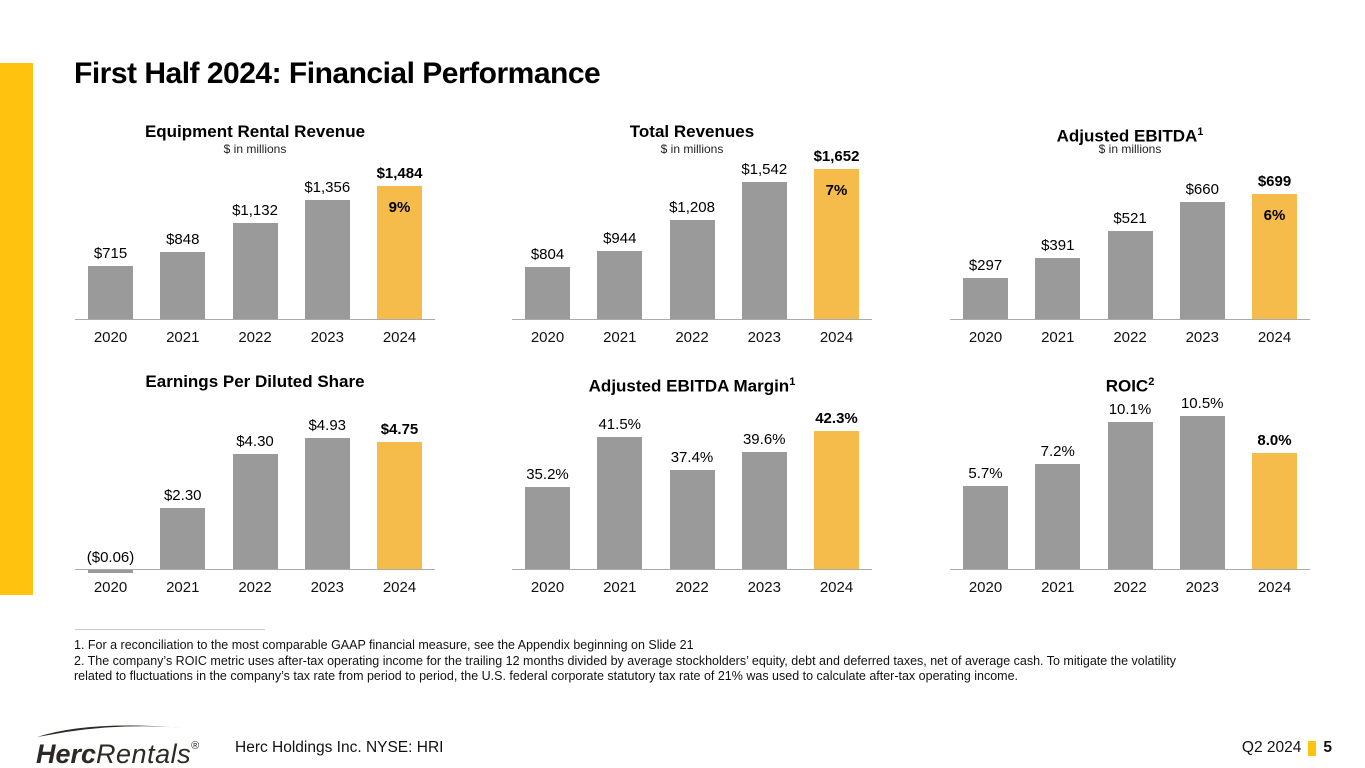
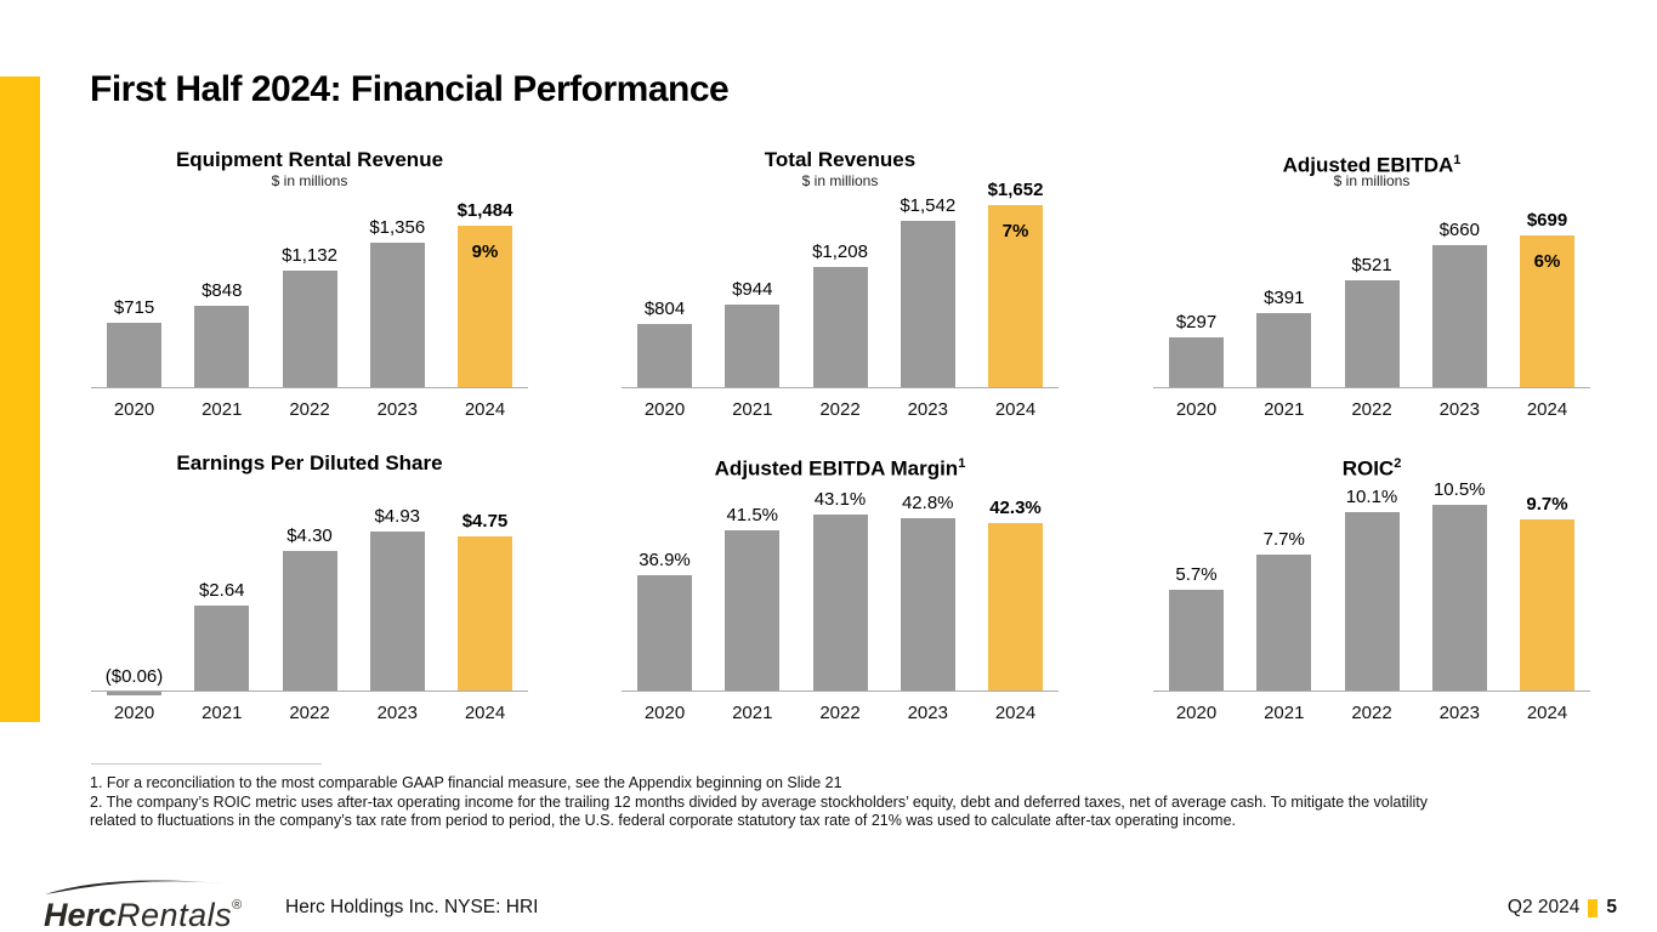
Earnings Per Diluted Share/2021: $2.30 -> $2.64
Adjusted EBITDA Margin/2020: 35.2% -> 36.9%
Adjusted EBITDA Margin/2022: 37.4% -> 43.1%
Adjusted EBITDA Margin/2023: 39.6% -> 42.8%
ROIC/2021: 7.2% -> 7.7%
ROIC/2024: 8.0% -> 9.7%
